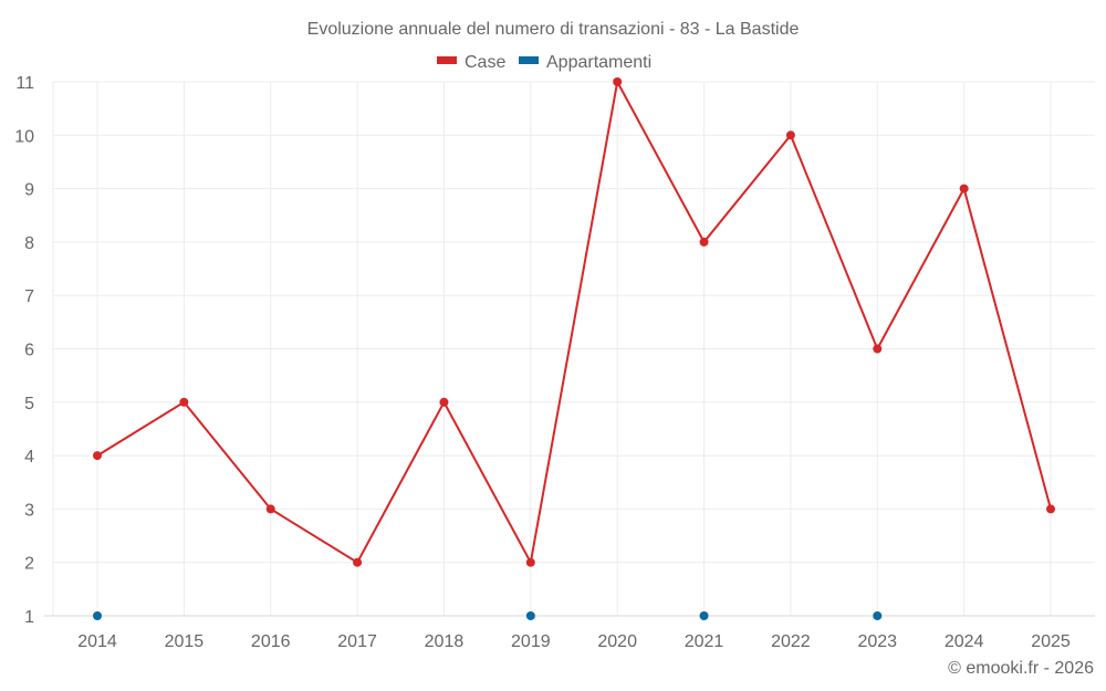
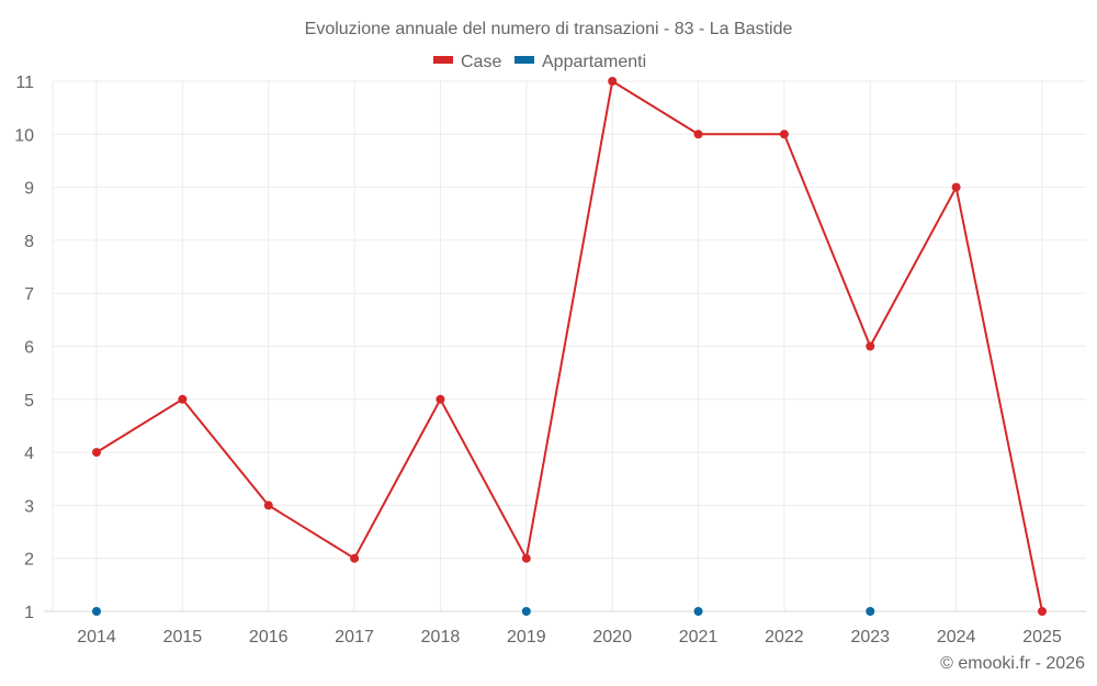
Case/2021: 8 -> 10
Case/2025: 3 -> 1
